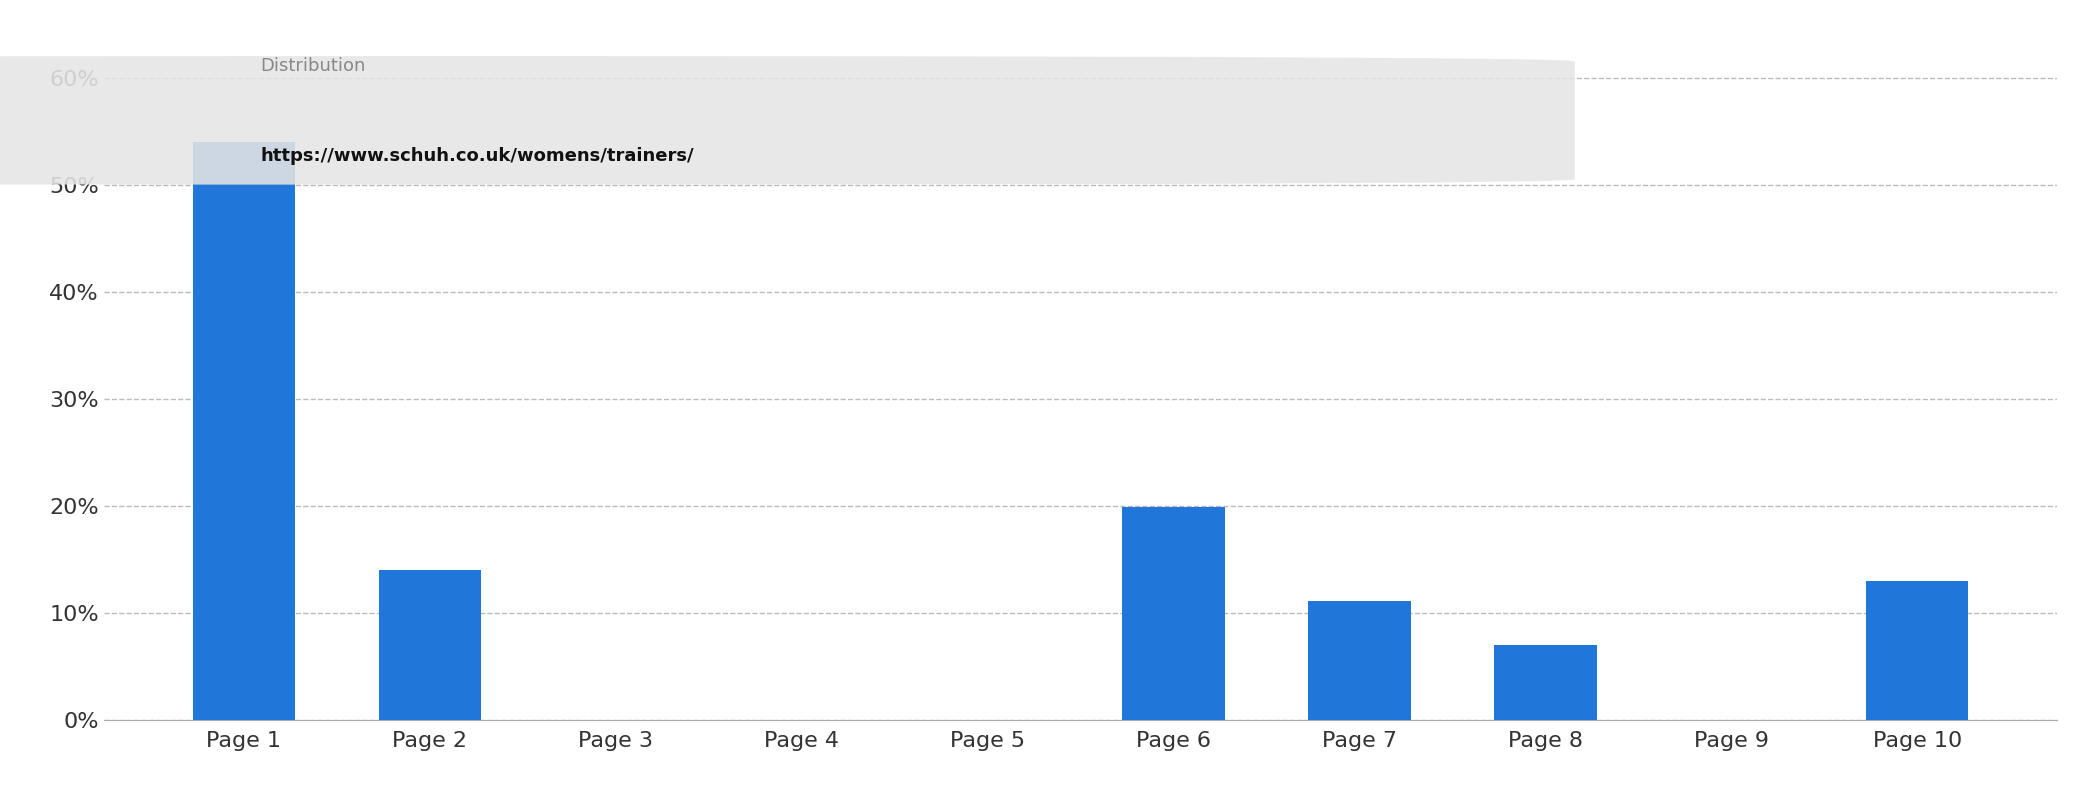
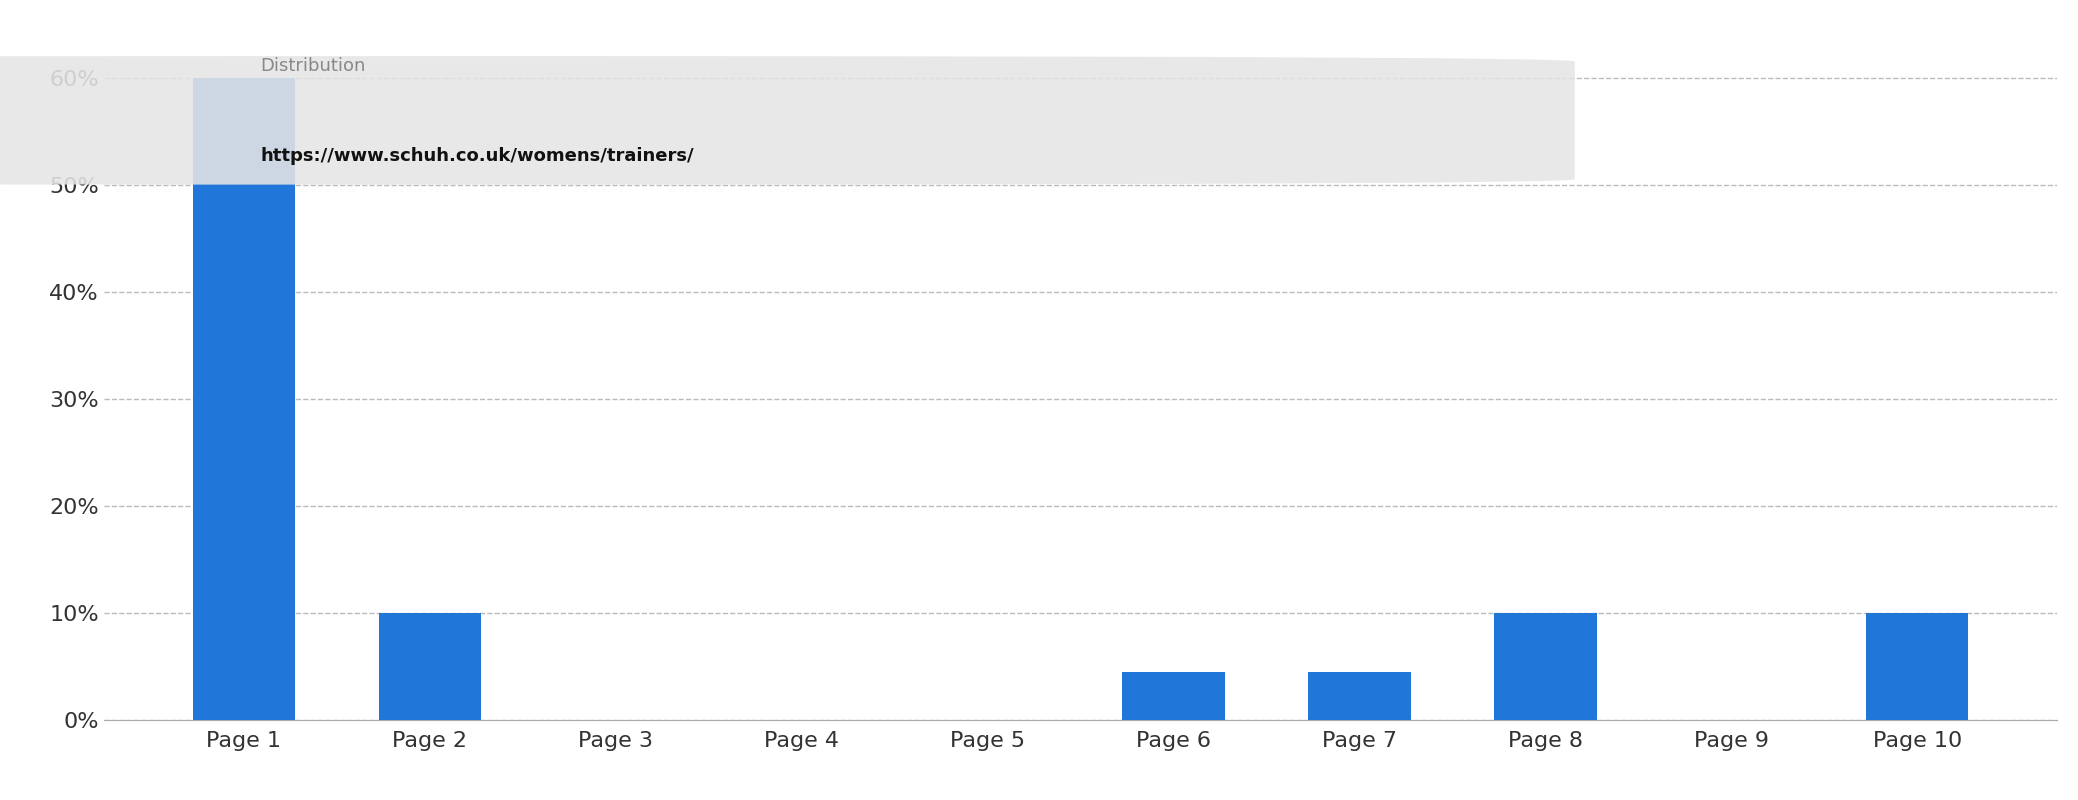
Page 1: 54.0% -> 60.0%
Page 2: 14.0% -> 10.0%
Page 6: 19.9% -> 4.5%
Page 7: 11.1% -> 4.5%
Page 8: 7.0% -> 10.0%
Page 10: 13.0% -> 10.0%
